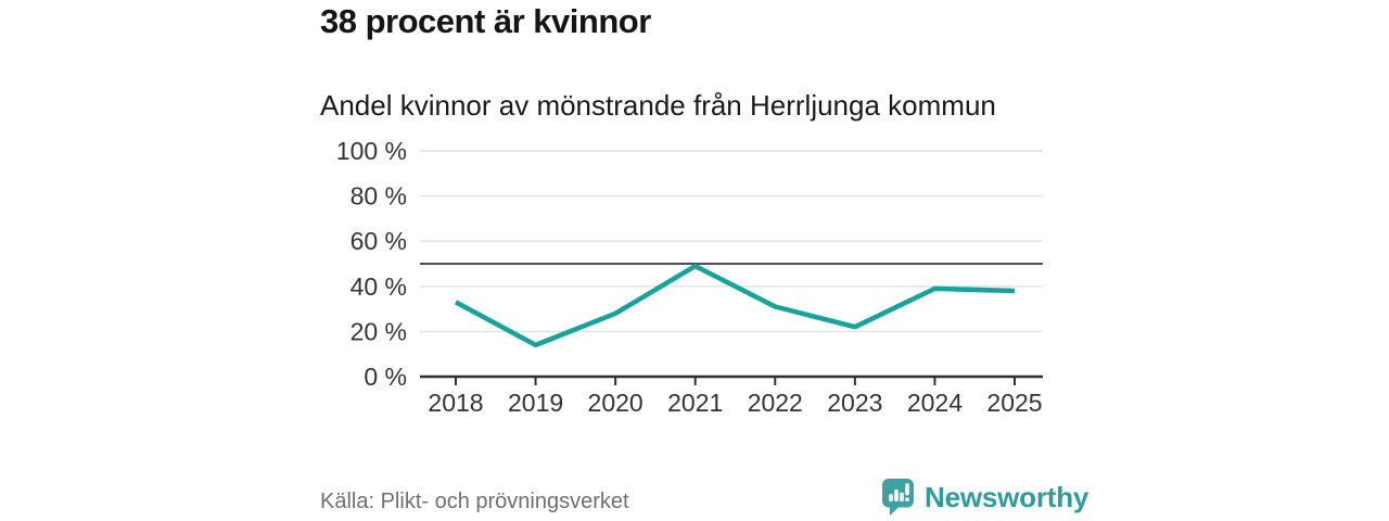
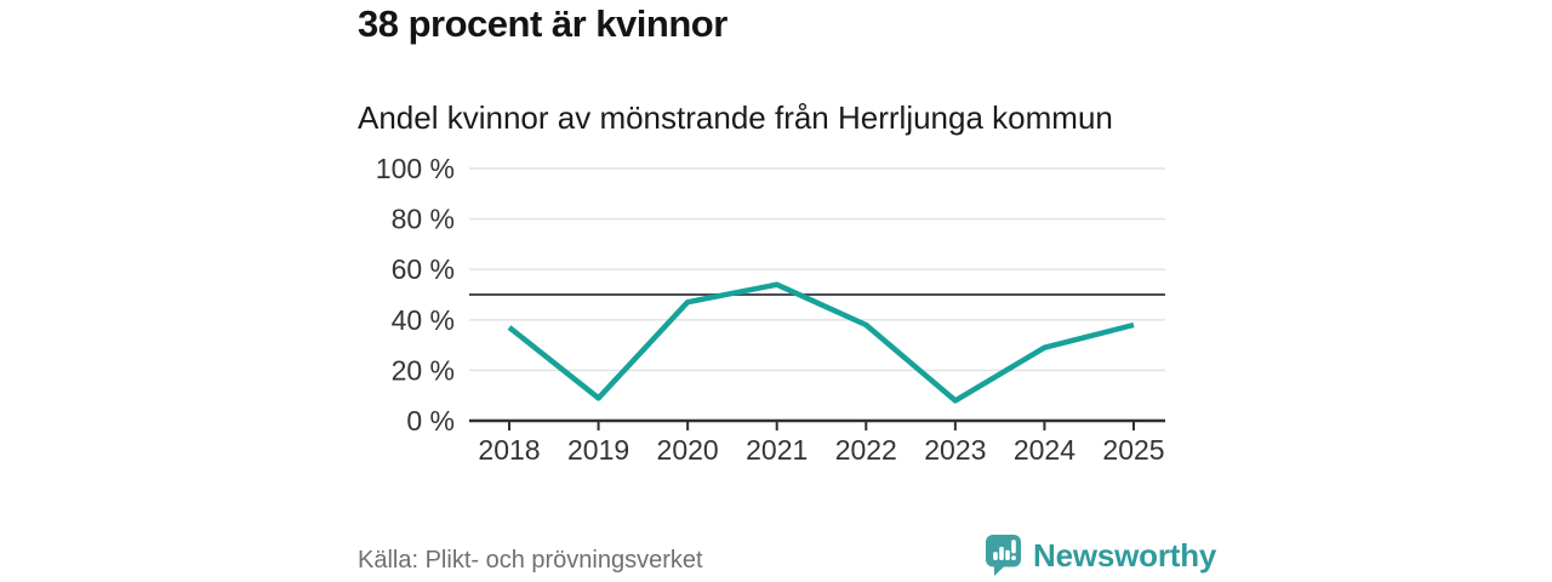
2018: 33% -> 37%
2019: 14% -> 9%
2020: 28% -> 47%
2021: 49% -> 54%
2022: 31% -> 38%
2023: 22% -> 8%
2024: 39% -> 29%
